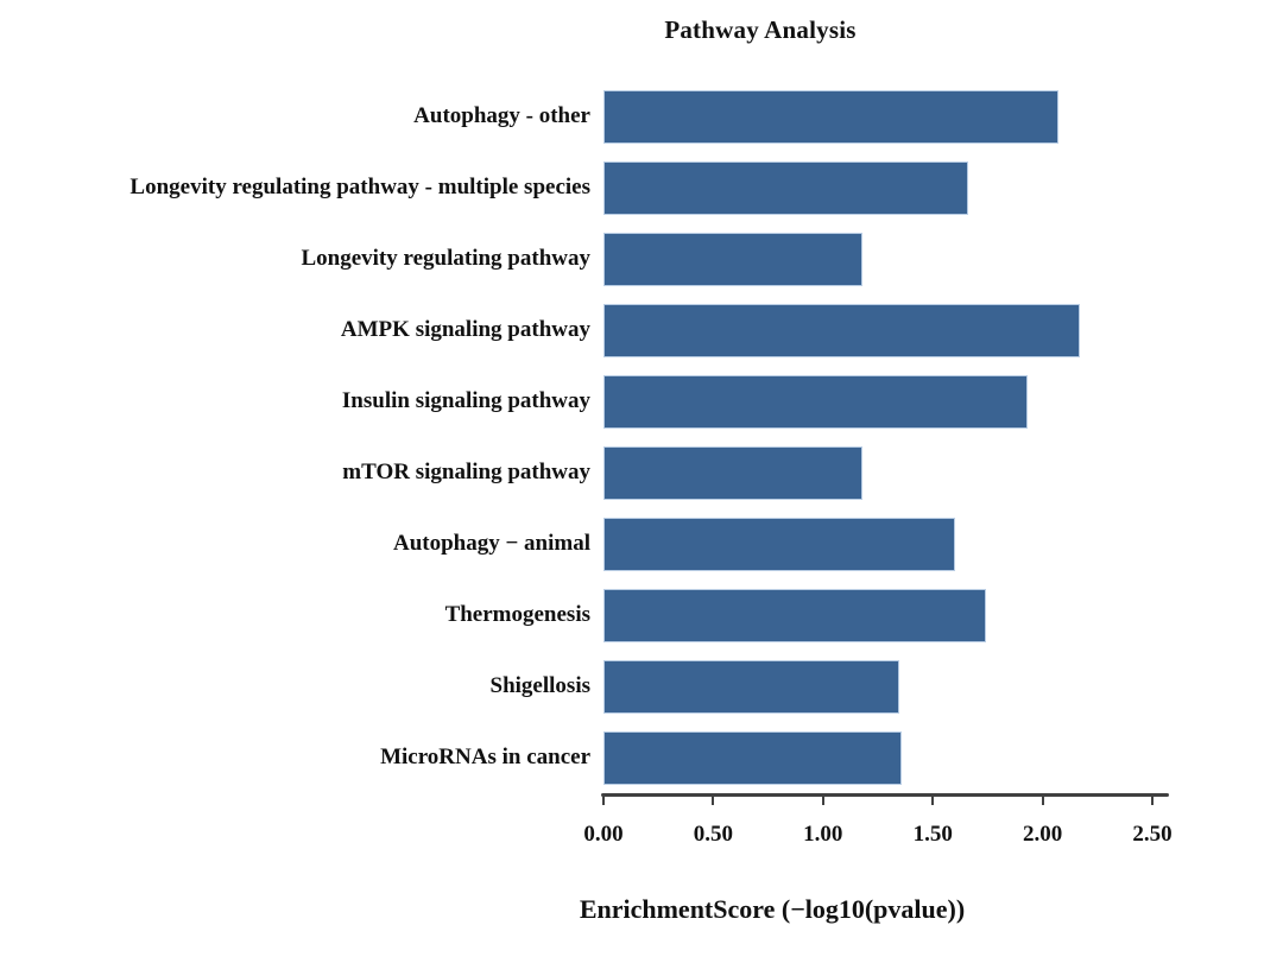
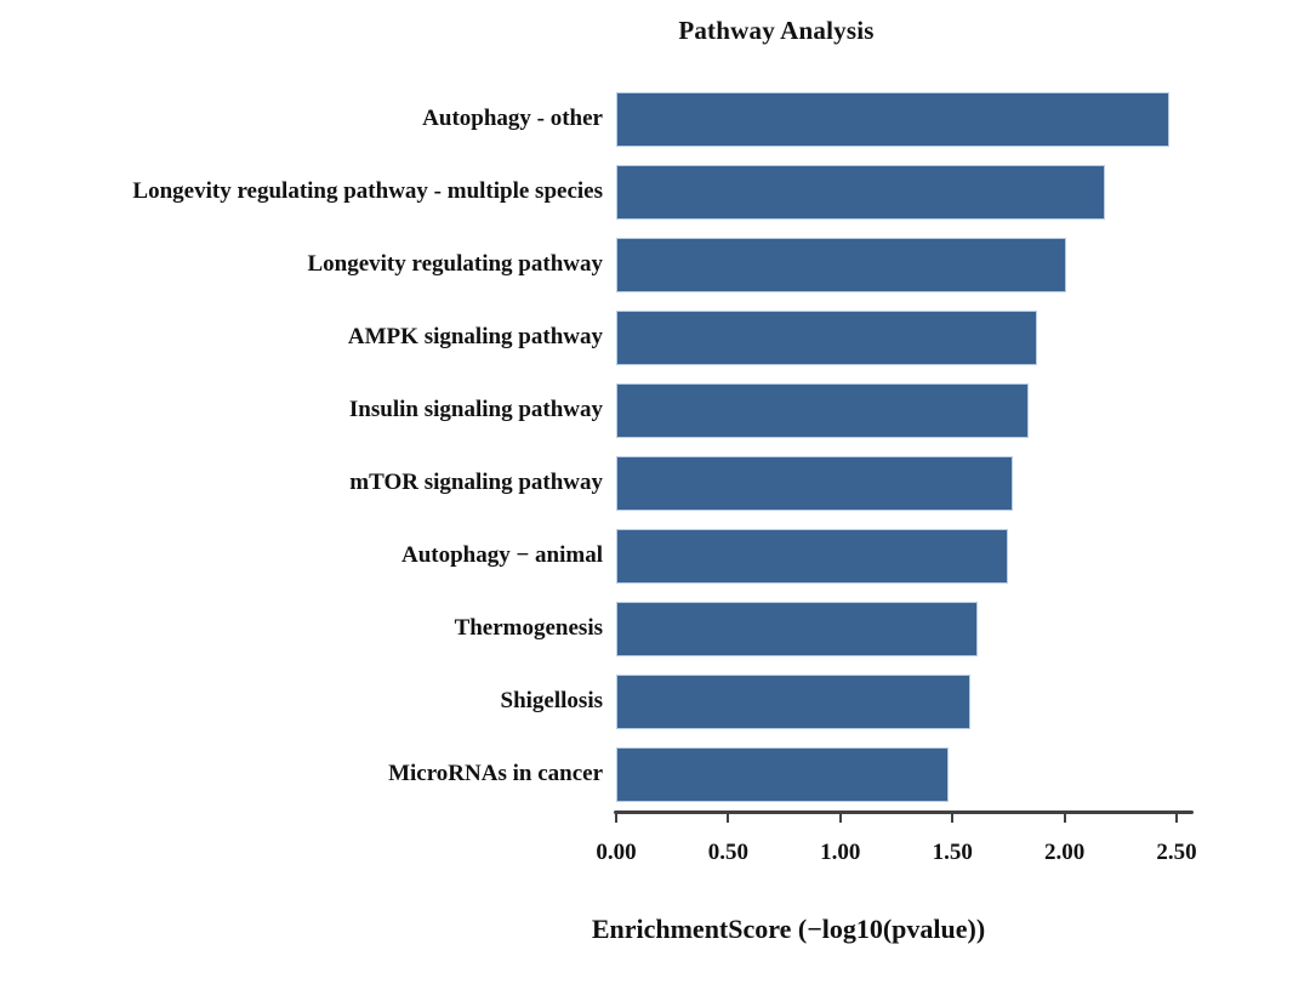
Autophagy - other: 2.07 -> 2.47
Longevity regulating pathway - multiple species: 1.66 -> 2.18
Longevity regulating pathway: 1.18 -> 2.01
AMPK signaling pathway: 2.17 -> 1.88
Insulin signaling pathway: 1.93 -> 1.84
mTOR signaling pathway: 1.18 -> 1.77
Autophagy − animal: 1.60 -> 1.75
Thermogenesis: 1.74 -> 1.61
Shigellosis: 1.35 -> 1.58
MicroRNAs in cancer: 1.36 -> 1.48
